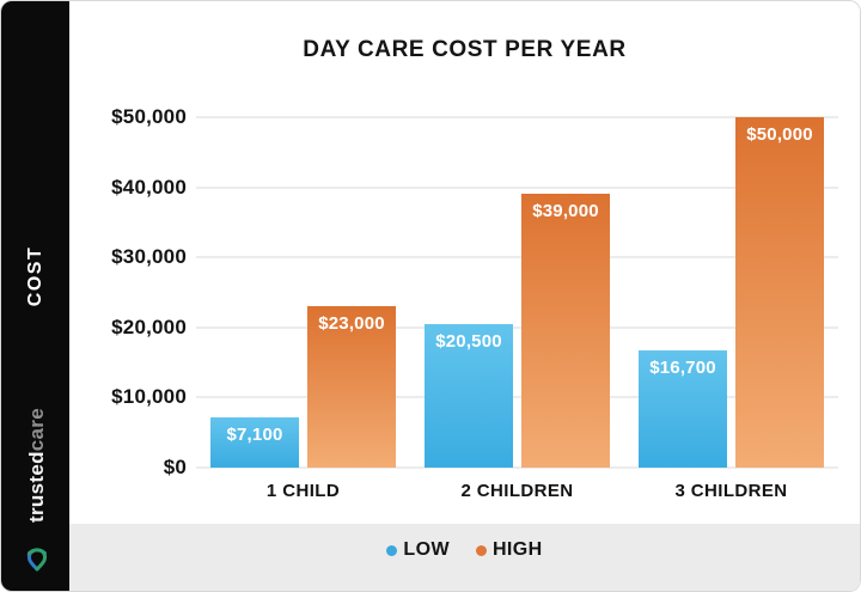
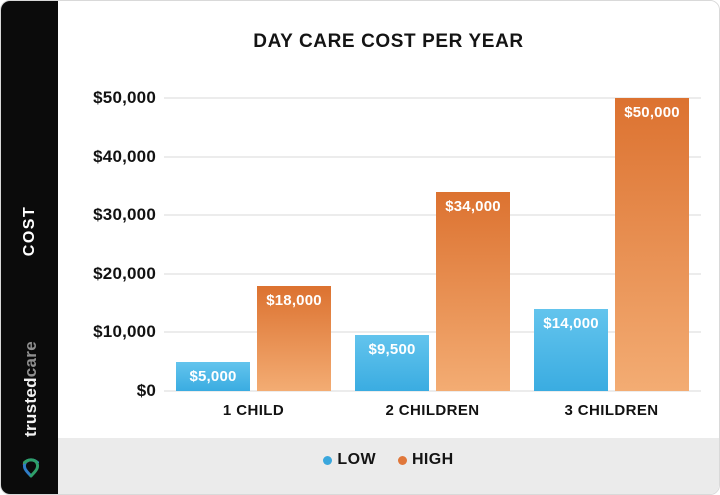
LOW/1 CHILD: $7,100 -> $5,000
HIGH/1 CHILD: $23,000 -> $18,000
LOW/2 CHILDREN: $20,500 -> $9,500
HIGH/2 CHILDREN: $39,000 -> $34,000
LOW/3 CHILDREN: $16,700 -> $14,000
